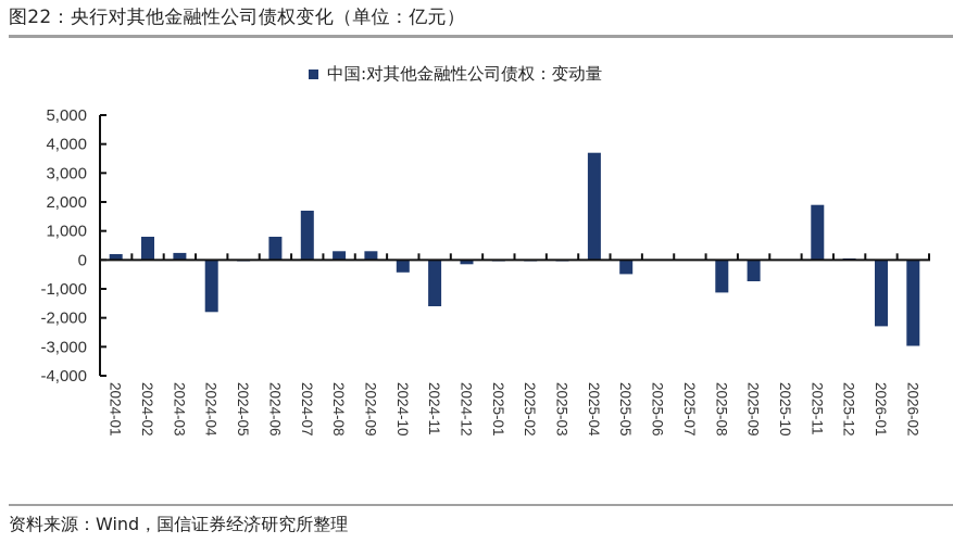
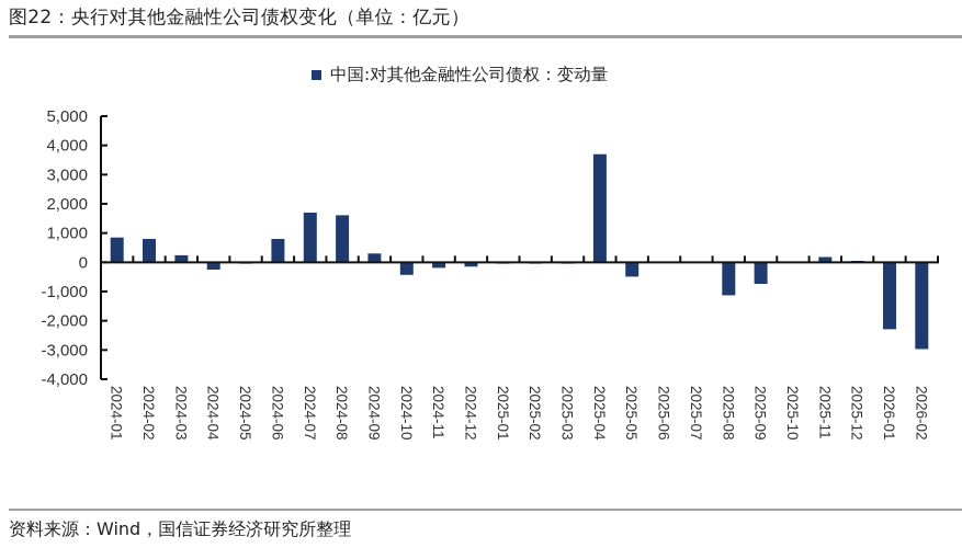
2024-01: 200 -> 800
2024-04: -1800 -> -200
2024-08: 300 -> 1600
2024-11: -1600 -> -200
2025-11: 1900 -> 200
